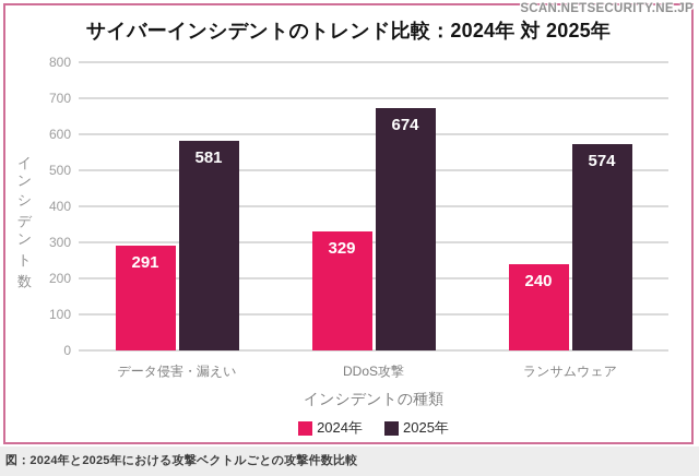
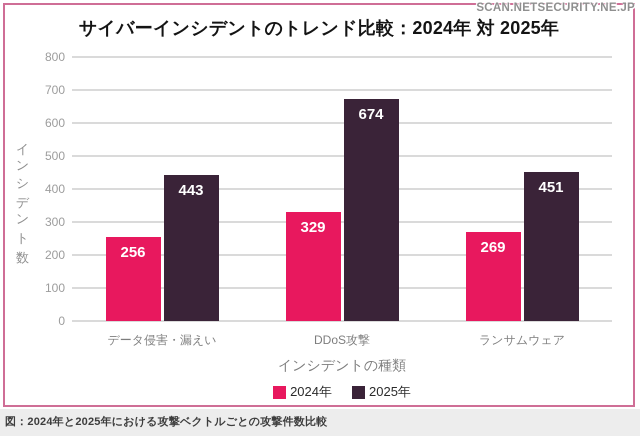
2024年/データ侵害・漏えい: 291 -> 256
2025年/データ侵害・漏えい: 581 -> 443
2024年/ランサムウェア: 240 -> 269
2025年/ランサムウェア: 574 -> 451
